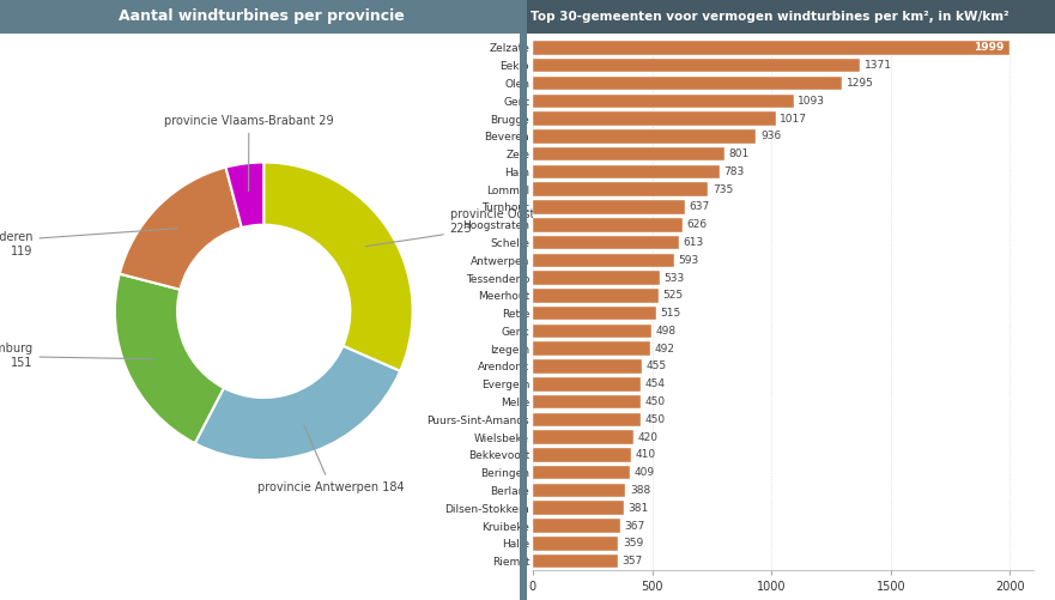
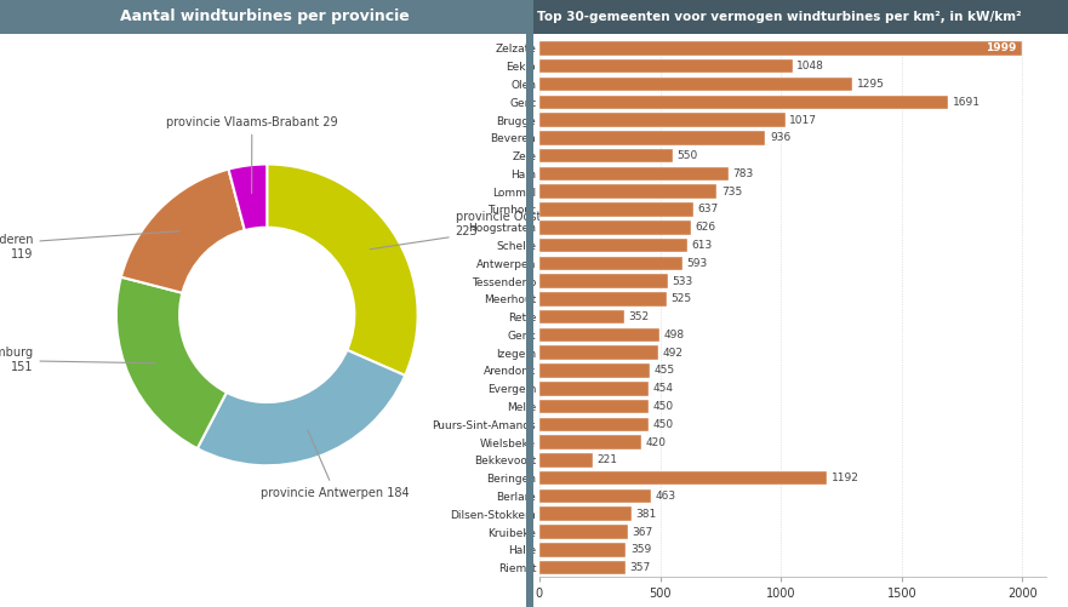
Eeklo: 1371 -> 1048
Gent: 1093 -> 1691
Zele: 801 -> 550
Retie: 515 -> 352
Bekkevoort: 410 -> 221
Beringen: 409 -> 1192
Berlare: 388 -> 463
